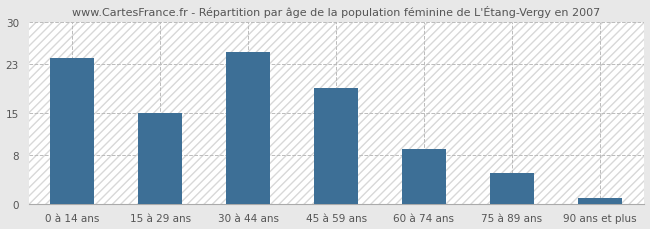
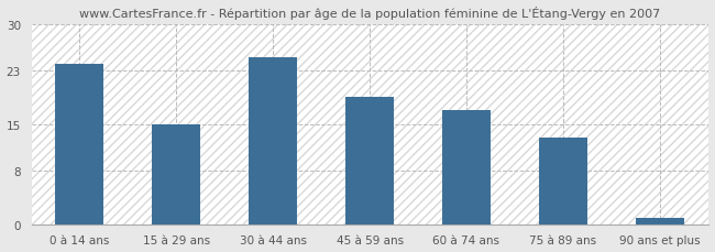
60 à 74 ans: 9 -> 17
75 à 89 ans: 5 -> 13
